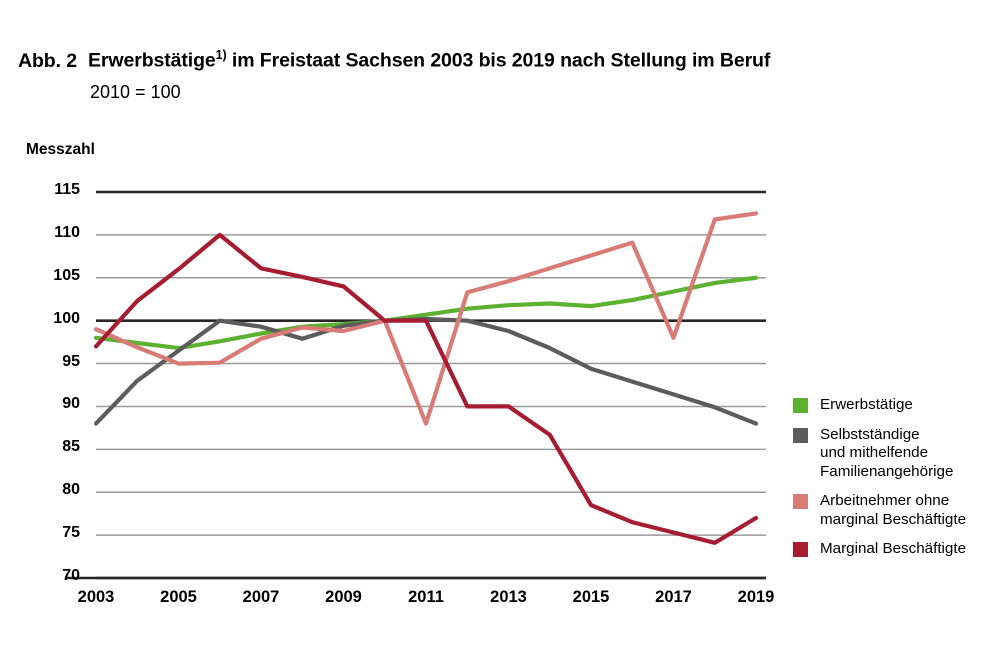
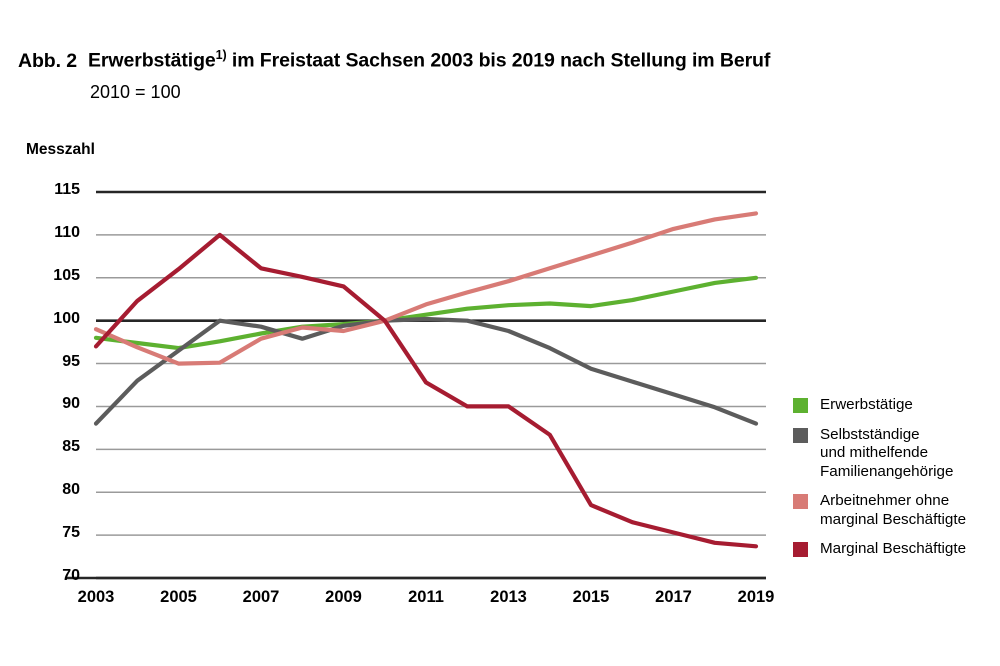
Arbeitnehmer ohne marginal Beschäftigte/2011: 88 -> 102
Marginal Beschäftigte/2011: 100 -> 93
Arbeitnehmer ohne marginal Beschäftigte/2017: 98 -> 111
Marginal Beschäftigte/2019: 77 -> 74
